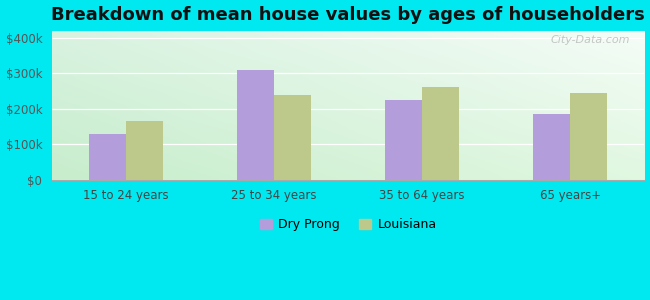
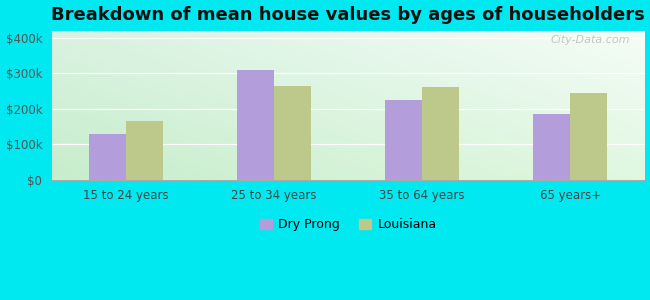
Louisiana/25 to 34 years: $240k -> $265k
